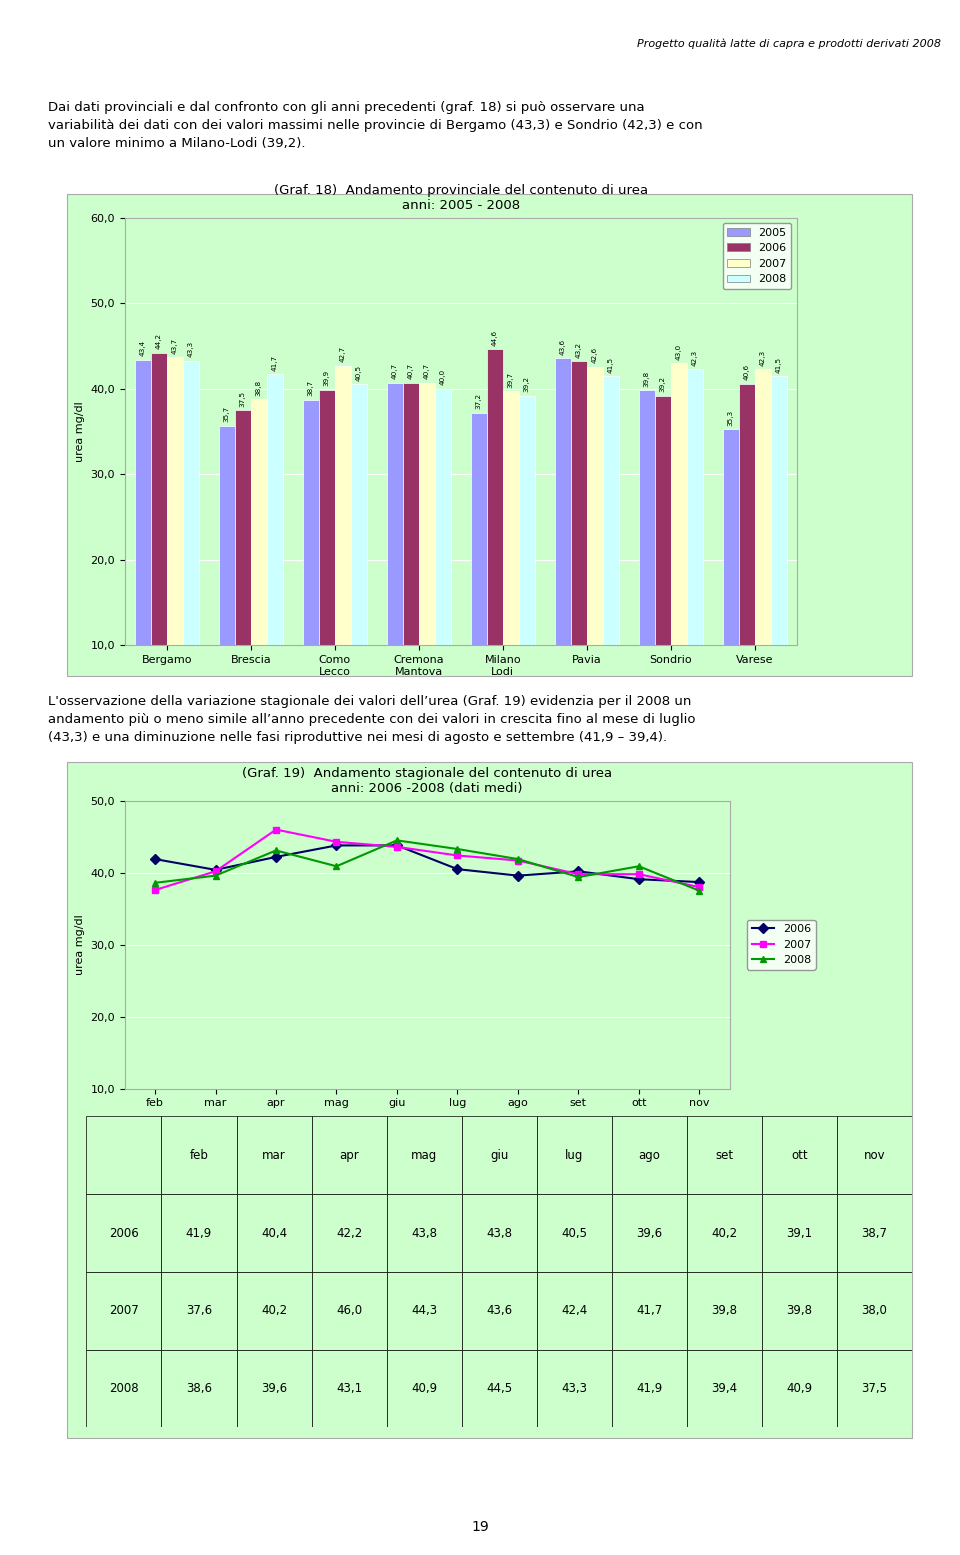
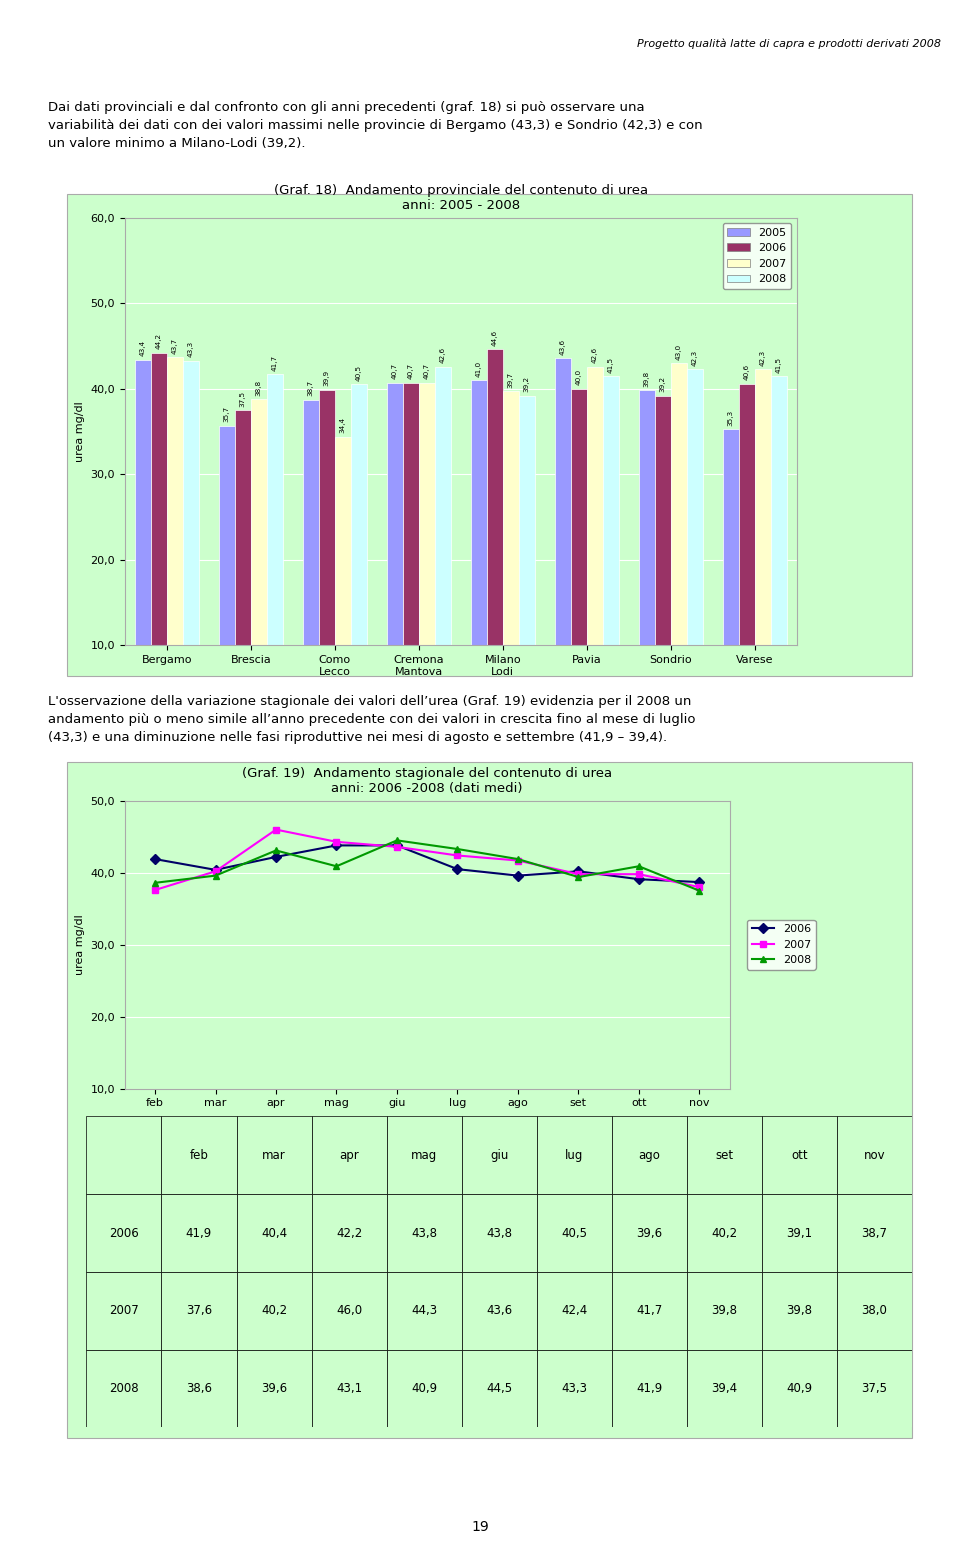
2007/Como Lecco: 42,7 -> 34,4
2008/Cremona Mantova: 40,0 -> 42,6
2005/Milano Lodi: 37,2 -> 41,0
2006/Pavia: 43,2 -> 40,0
